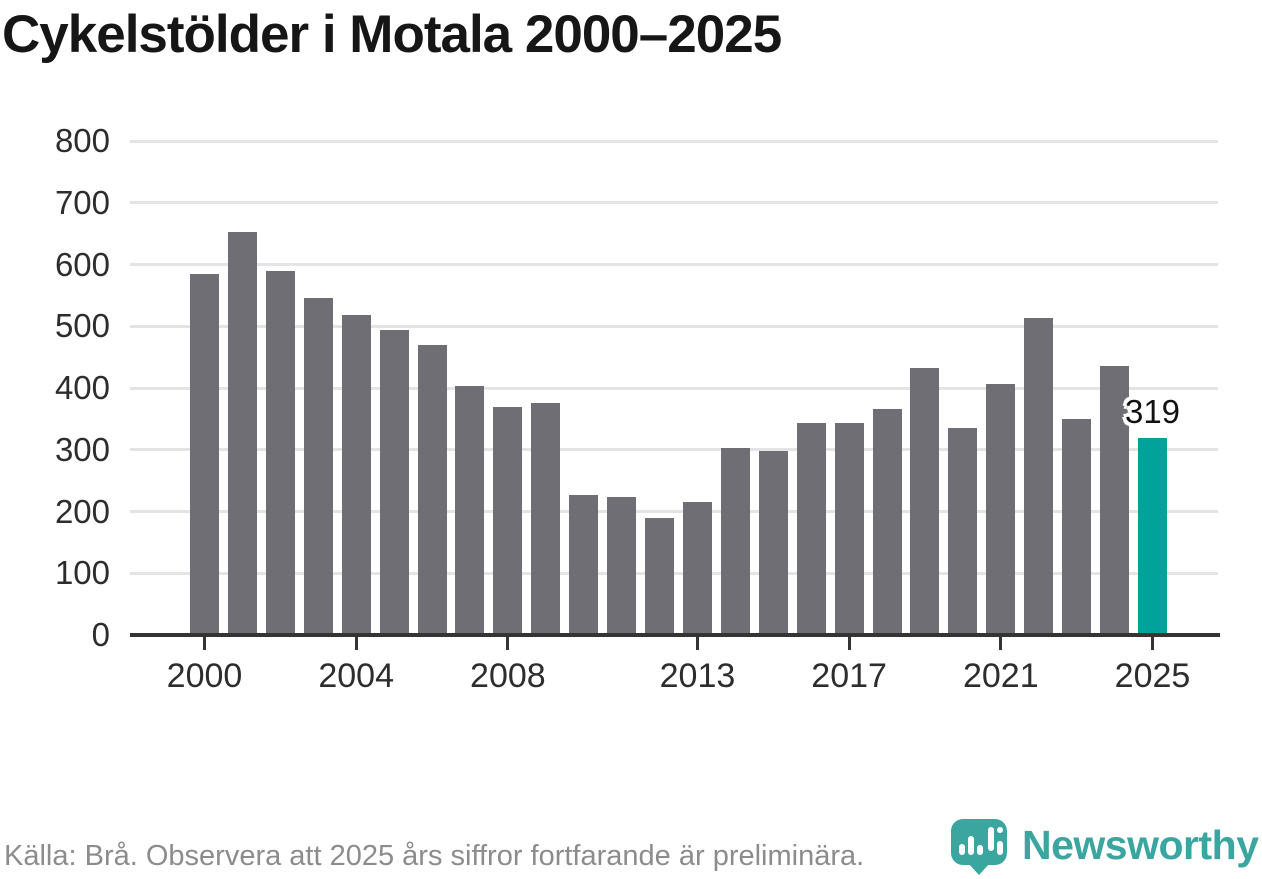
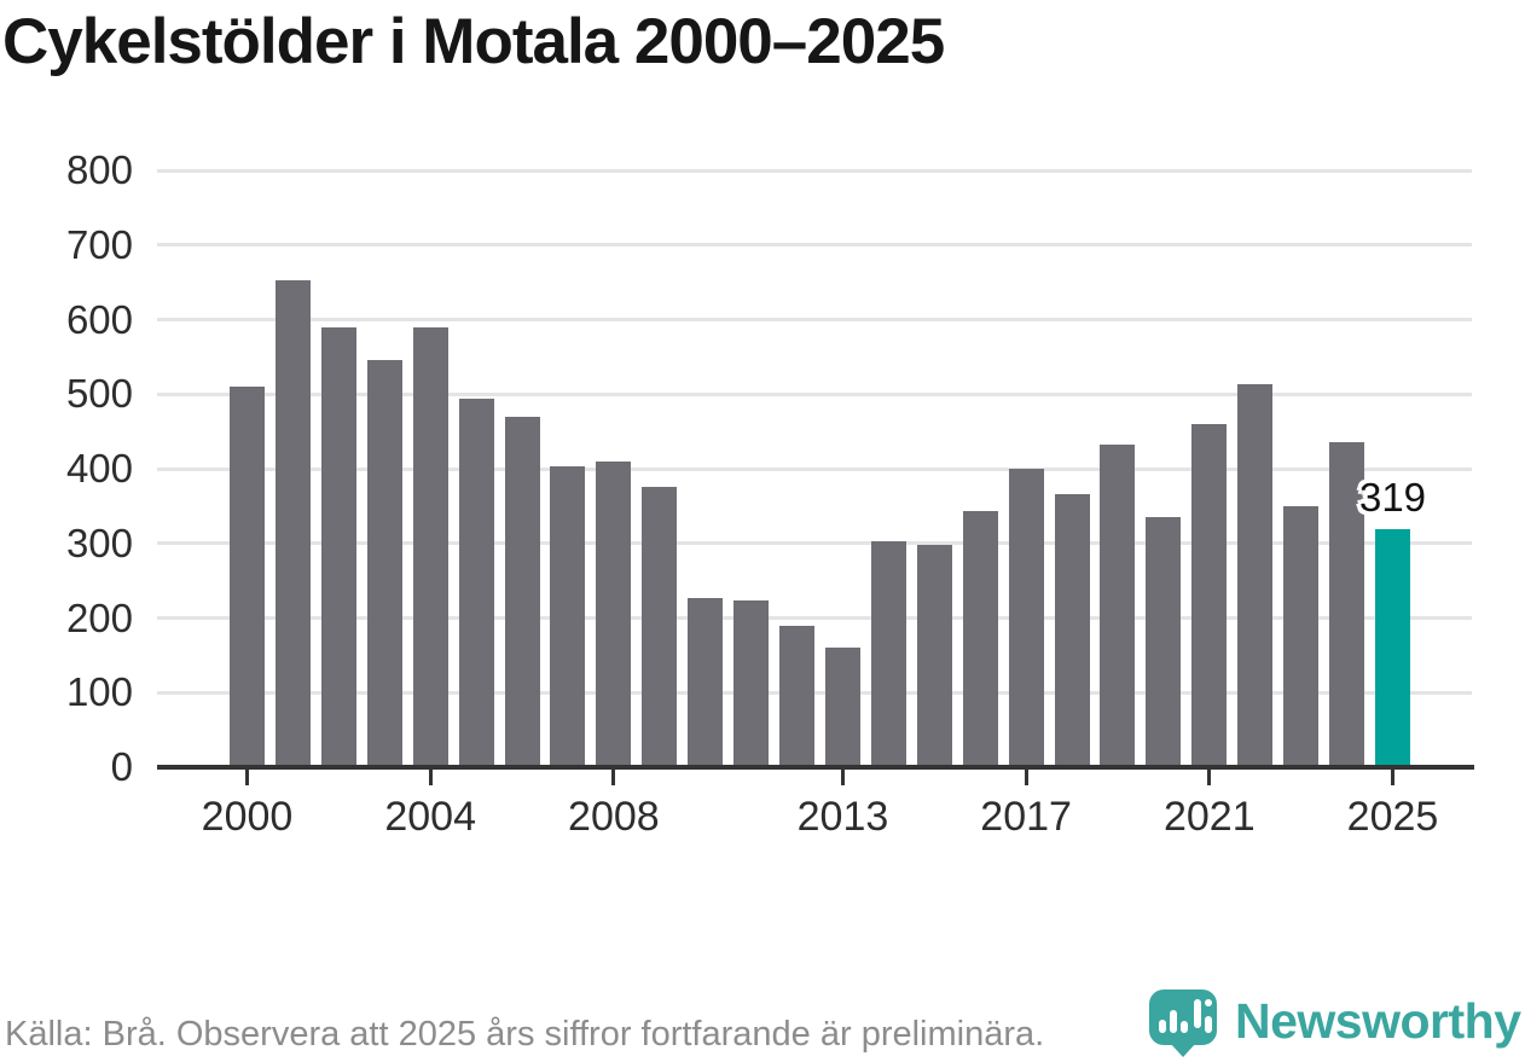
2000: 580 -> 510
2004: 520 -> 590
2008: 370 -> 410
2013: 220 -> 160
2017: 340 -> 400
2021: 410 -> 460
